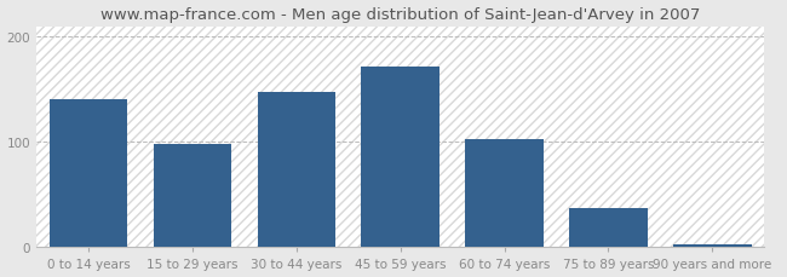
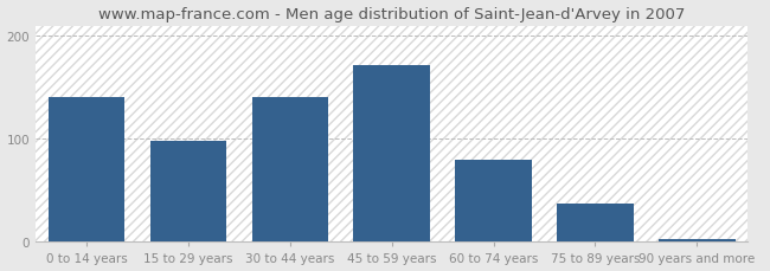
30 to 44 years: 148 -> 140
60 to 74 years: 103 -> 80
